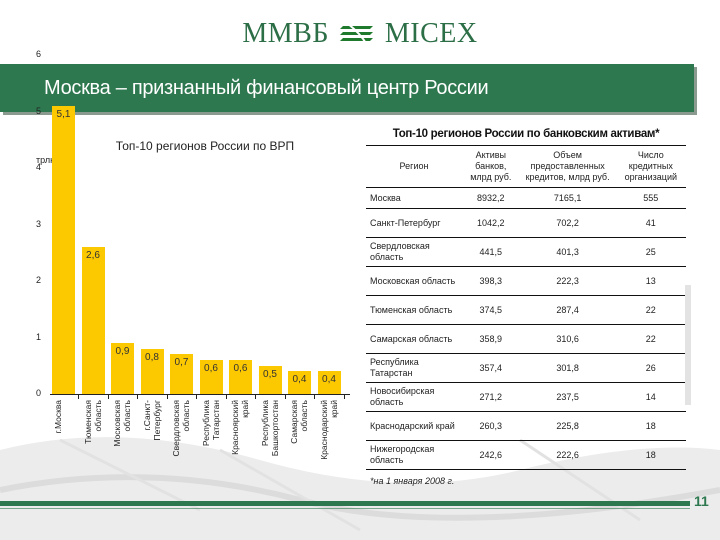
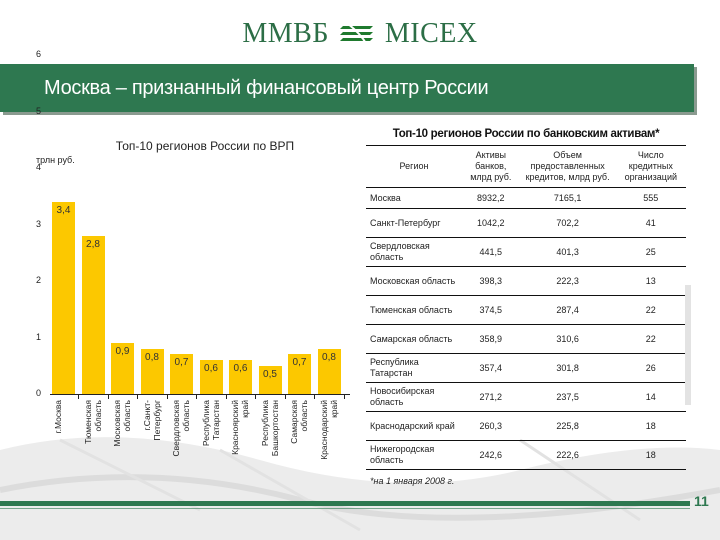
г.Москва: 5,1 -> 3,4
Тюменская область: 2,6 -> 2,8
Самарская область: 0,4 -> 0,7
Краснодарский край: 0,4 -> 0,8
